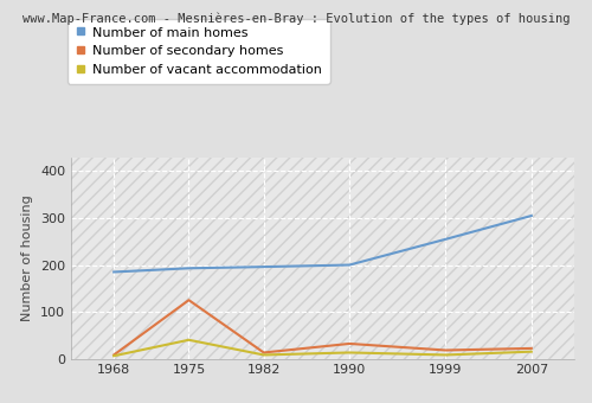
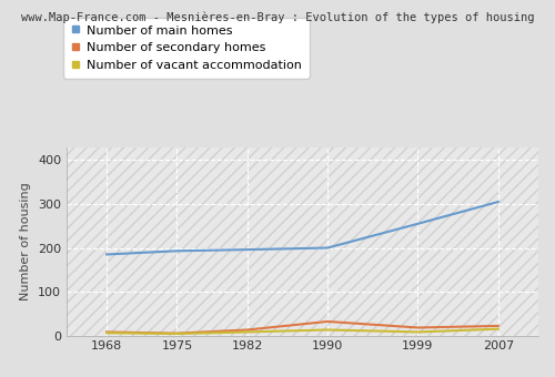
Number of secondary homes/1975: 125 -> 5
Number of vacant accommodation/1975: 40 -> 4
